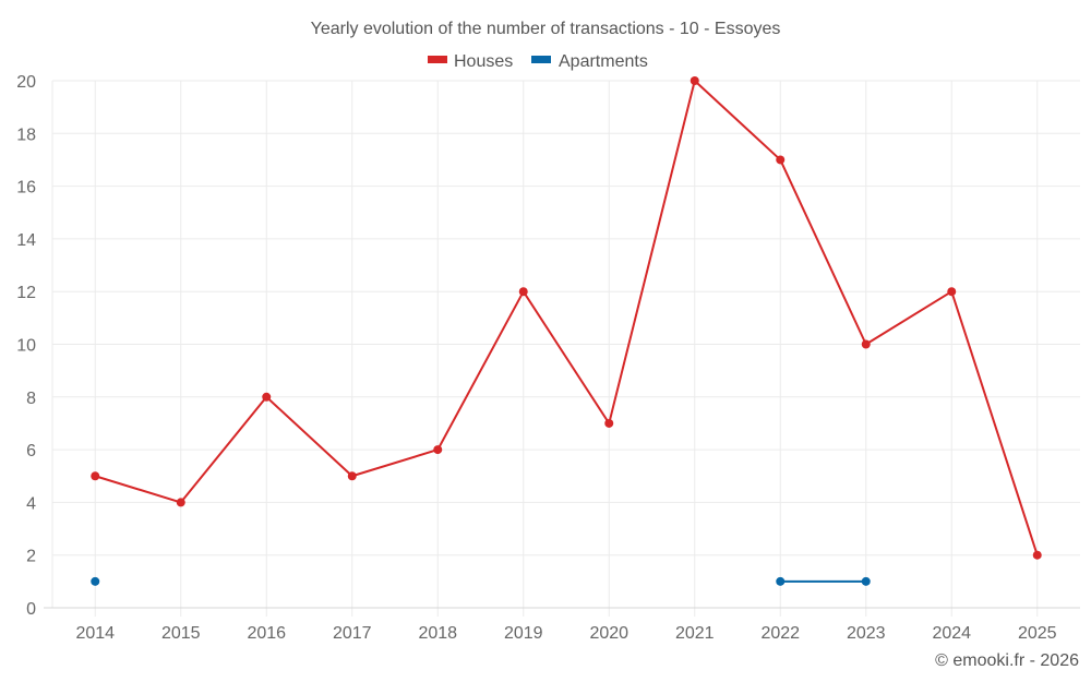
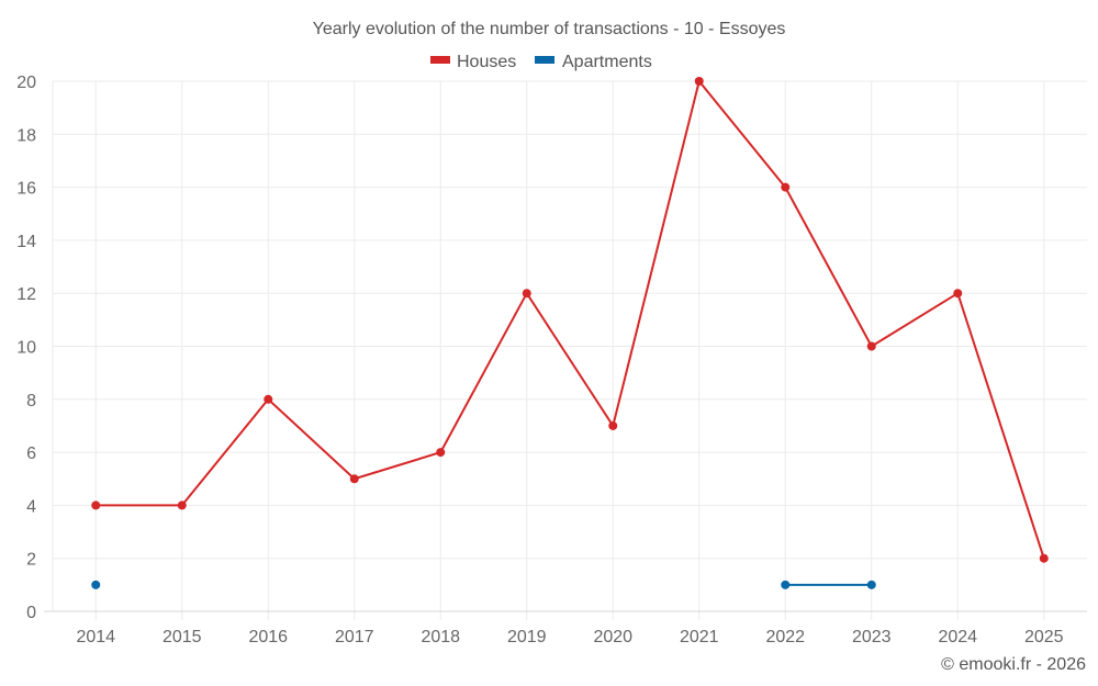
Houses/2014: 5 -> 4
Houses/2022: 17 -> 16
